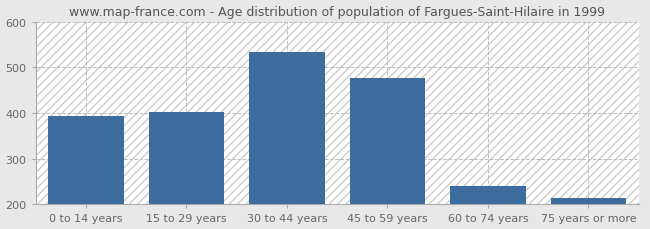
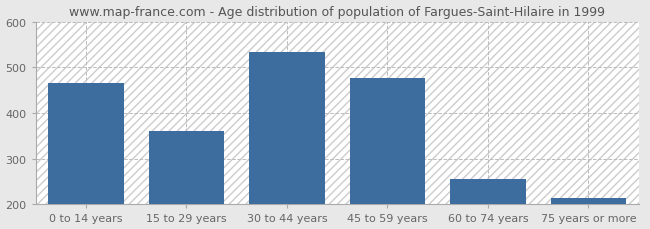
0 to 14 years: 393 -> 465
15 to 29 years: 403 -> 360
60 to 74 years: 240 -> 255
